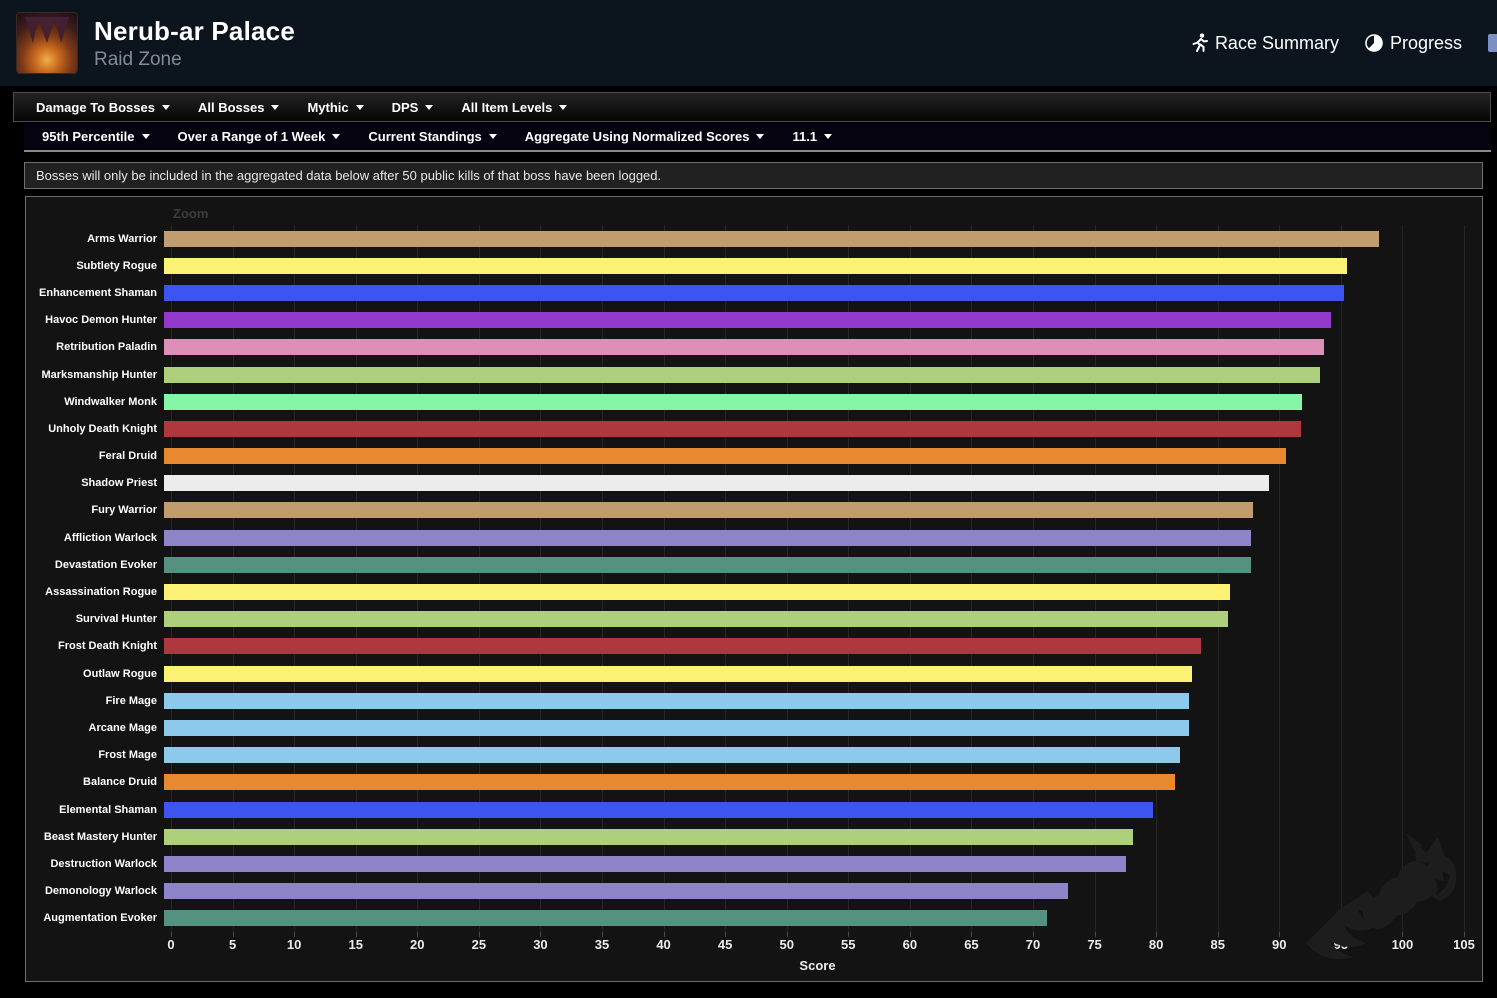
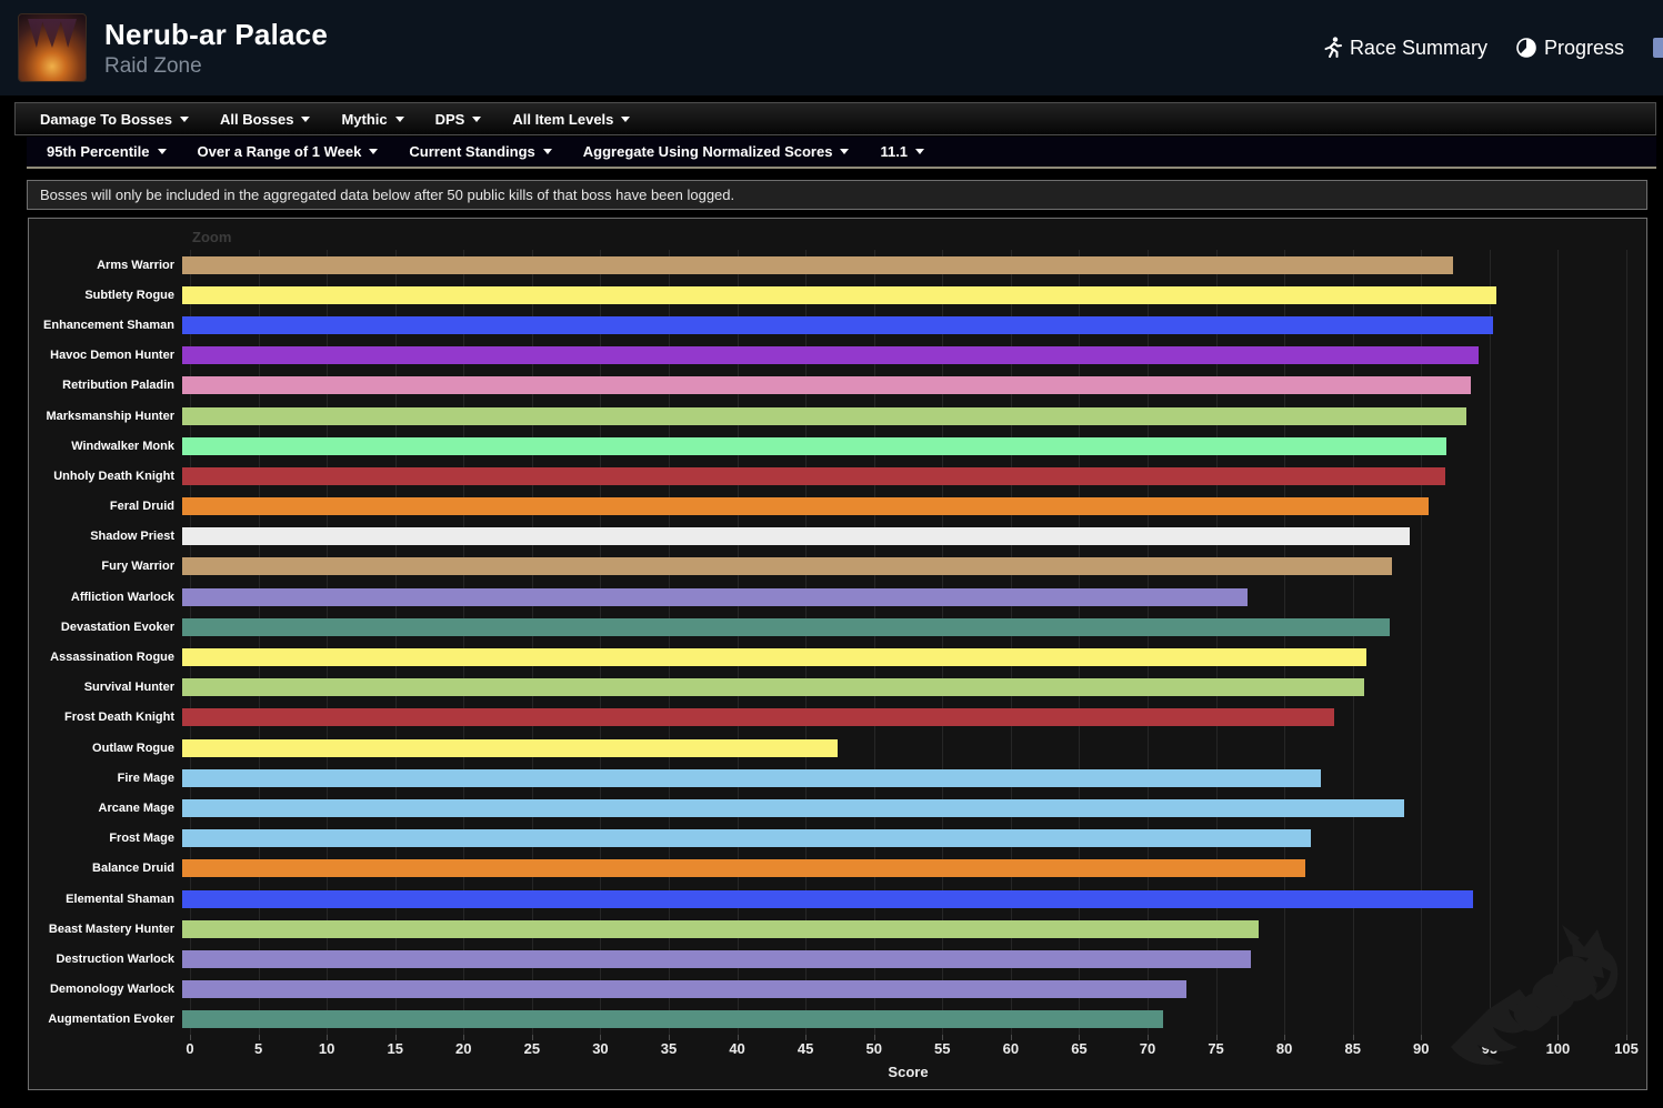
Arms Warrior: 98.7 -> 92.9
Affliction Warlock: 88.3 -> 77.9
Outlaw Rogue: 83.5 -> 47.9
Arcane Mage: 83.2 -> 89.3
Elemental Shaman: 80.3 -> 94.4
